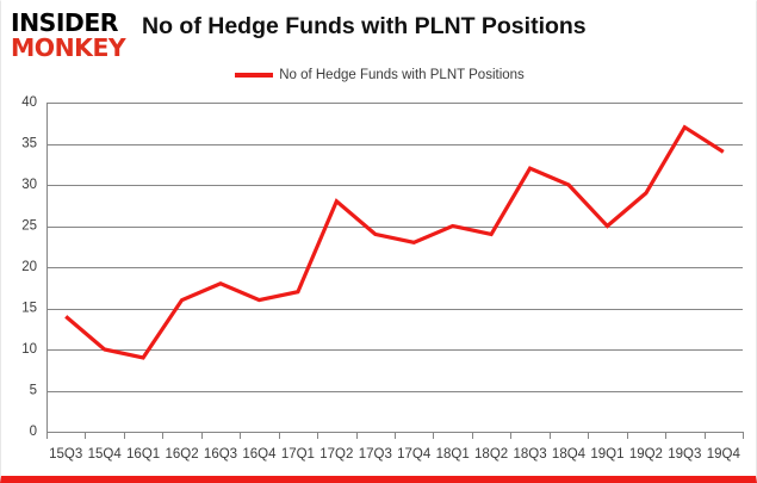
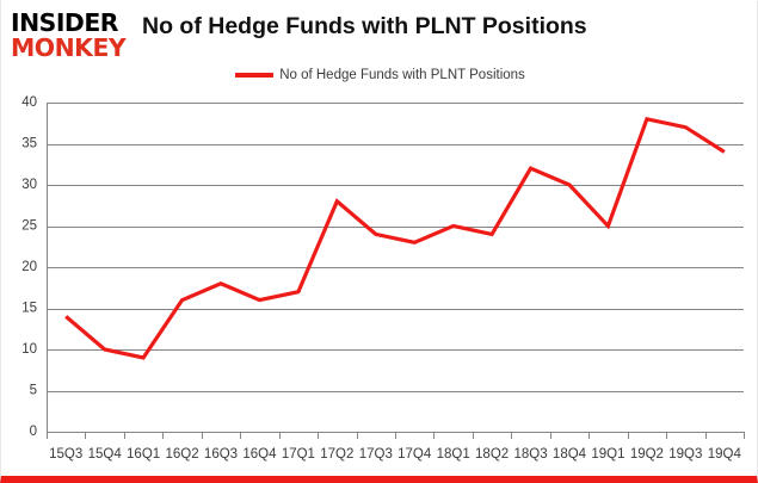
19Q2: 29 -> 38
